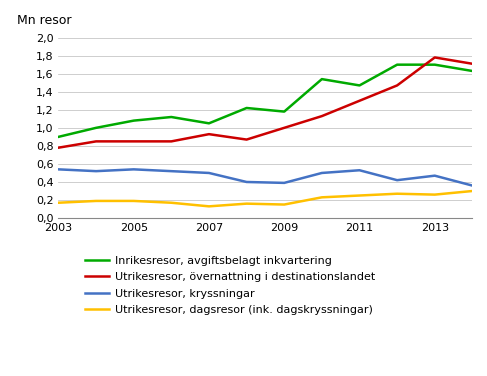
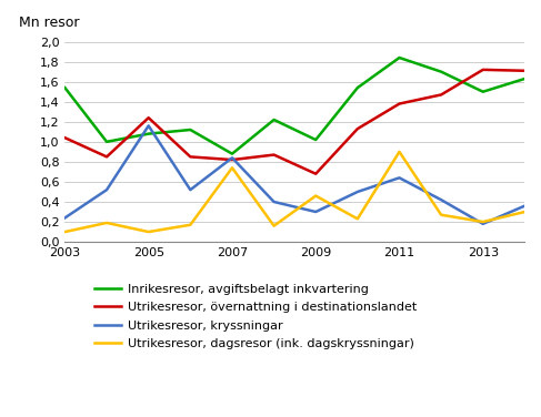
Inrikesresor, avgiftsbelagt inkvartering/2003: 0,90 -> 1,54
Utrikesresor, övernattning i destinationslandet/2003: 0,78 -> 1,04
Utrikesresor, kryssningar/2003: 0,54 -> 0,24
Utrikesresor, dagsresor (ink. dagskryssningar)/2003: 0,17 -> 0,10
Utrikesresor, övernattning i destinationslandet/2005: 0,85 -> 1,24
Utrikesresor, kryssningar/2005: 0,54 -> 1,16
Utrikesresor, dagsresor (ink. dagskryssningar)/2005: 0,19 -> 0,10
Inrikesresor, avgiftsbelagt inkvartering/2007: 1,05 -> 0,88
Utrikesresor, övernattning i destinationslandet/2007: 0,93 -> 0,82
Utrikesresor, kryssningar/2007: 0,50 -> 0,84
Utrikesresor, dagsresor (ink. dagskryssningar)/2007: 0,13 -> 0,74
Inrikesresor, avgiftsbelagt inkvartering/2009: 1,18 -> 1,02
Utrikesresor, övernattning i destinationslandet/2009: 1,00 -> 0,68
Utrikesresor, kryssningar/2009: 0,39 -> 0,30
Utrikesresor, dagsresor (ink. dagskryssningar)/2009: 0,15 -> 0,46
Inrikesresor, avgiftsbelagt inkvartering/2011: 1,47 -> 1,84
Utrikesresor, övernattning i destinationslandet/2011: 1,30 -> 1,38
Utrikesresor, kryssningar/2011: 0,53 -> 0,64
Utrikesresor, dagsresor (ink. dagskryssningar)/2011: 0,25 -> 0,90
Inrikesresor, avgiftsbelagt inkvartering/2013: 1,70 -> 1,50
Utrikesresor, övernattning i destinationslandet/2013: 1,78 -> 1,72
Utrikesresor, kryssningar/2013: 0,47 -> 0,18
Utrikesresor, dagsresor (ink. dagskryssningar)/2013: 0,26 -> 0,20
